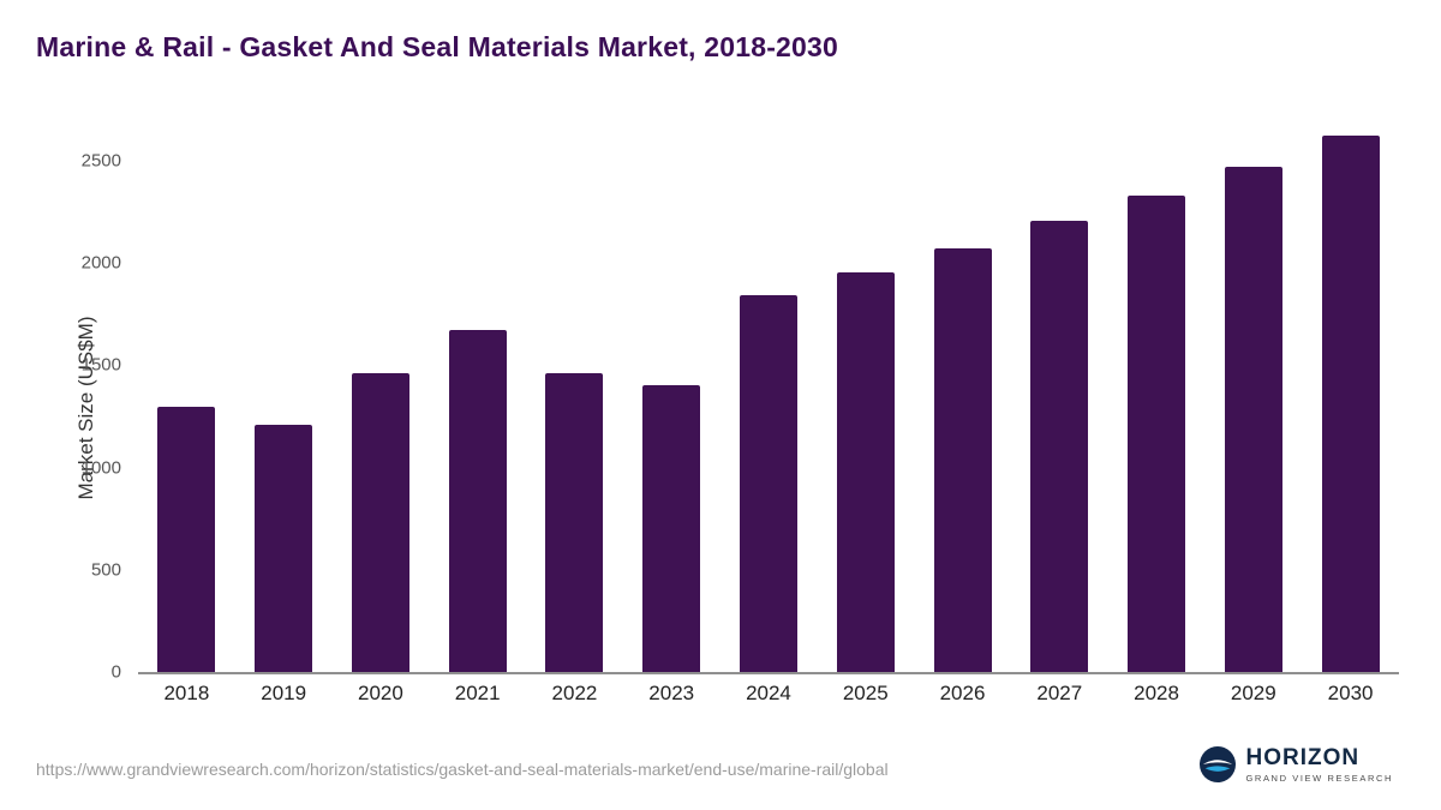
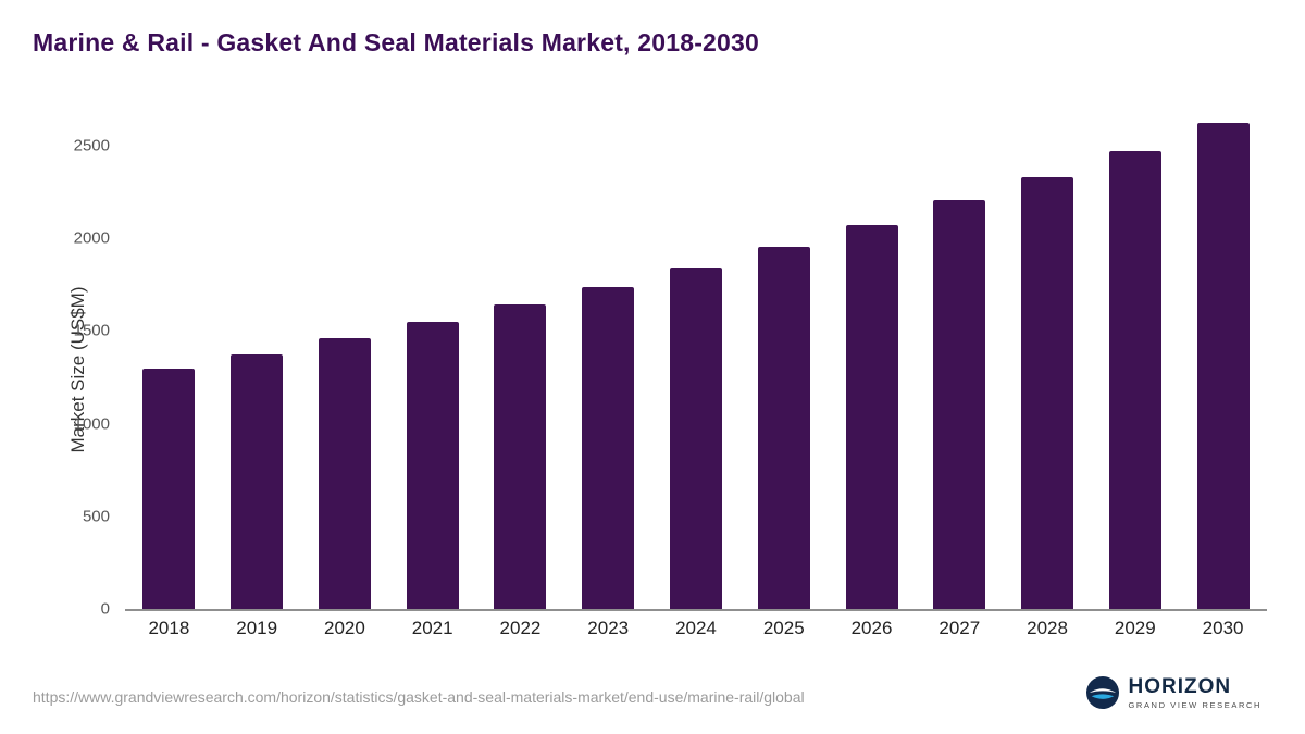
2019: 1210 -> 1380
2021: 1670 -> 1550
2022: 1460 -> 1640
2023: 1400 -> 1740
